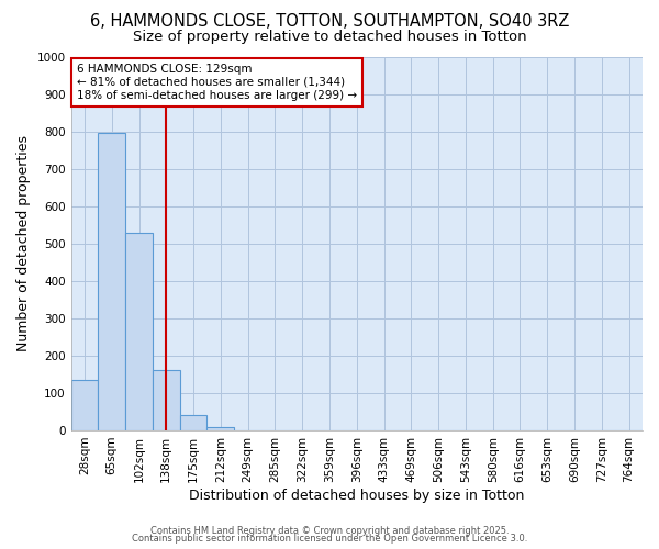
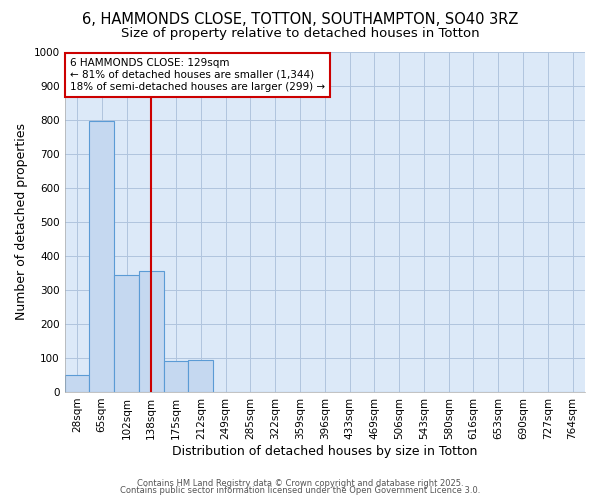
28sqm: 135 -> 50
102sqm: 530 -> 345
138sqm: 160 -> 355
175sqm: 40 -> 90
212sqm: 10 -> 95
